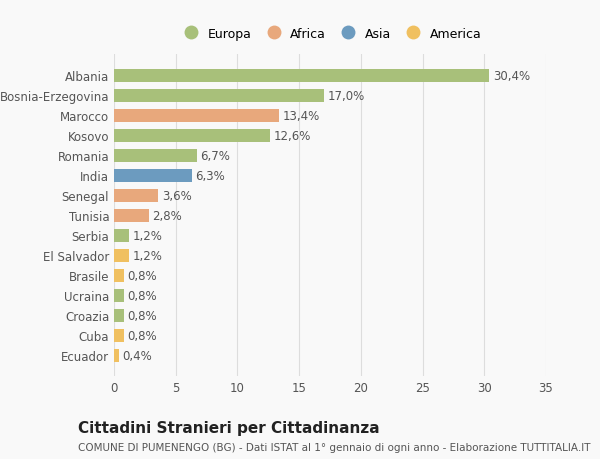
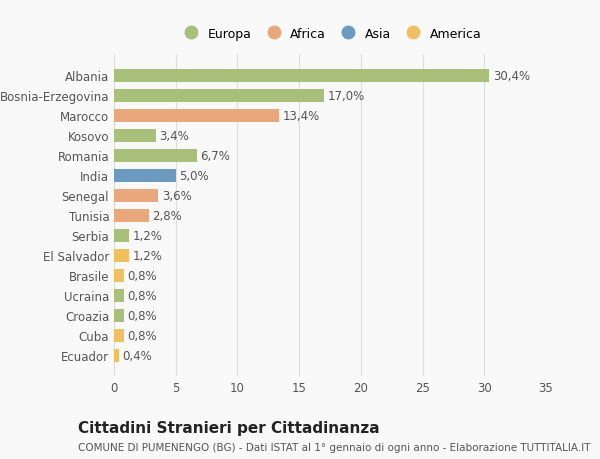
Kosovo: 12,6% -> 3,4%
India: 6,3% -> 5,0%
